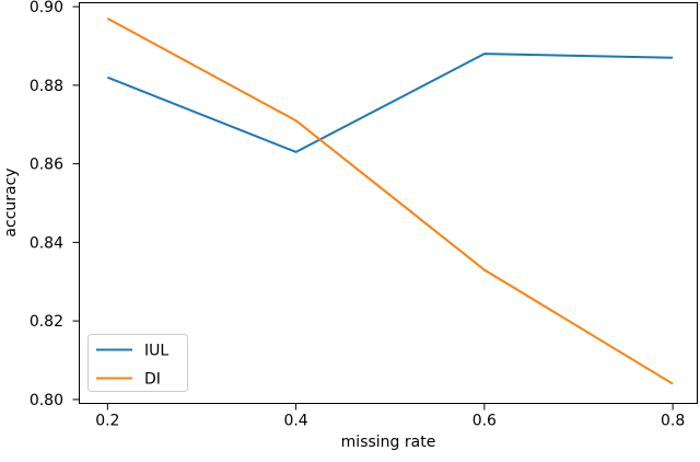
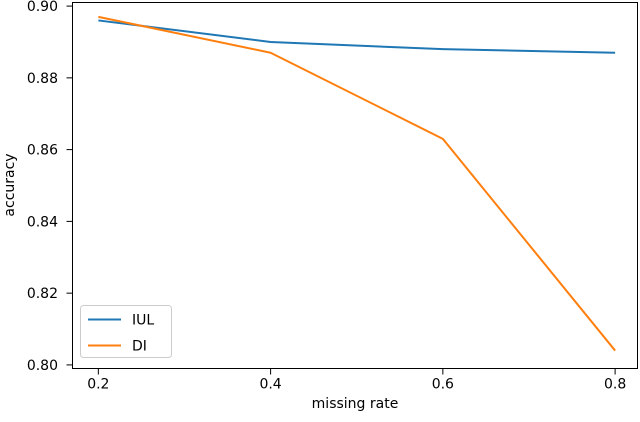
IUL/0.2: 0.882 -> 0.896
IUL/0.4: 0.863 -> 0.890
DI/0.4: 0.871 -> 0.887
DI/0.6: 0.833 -> 0.863
